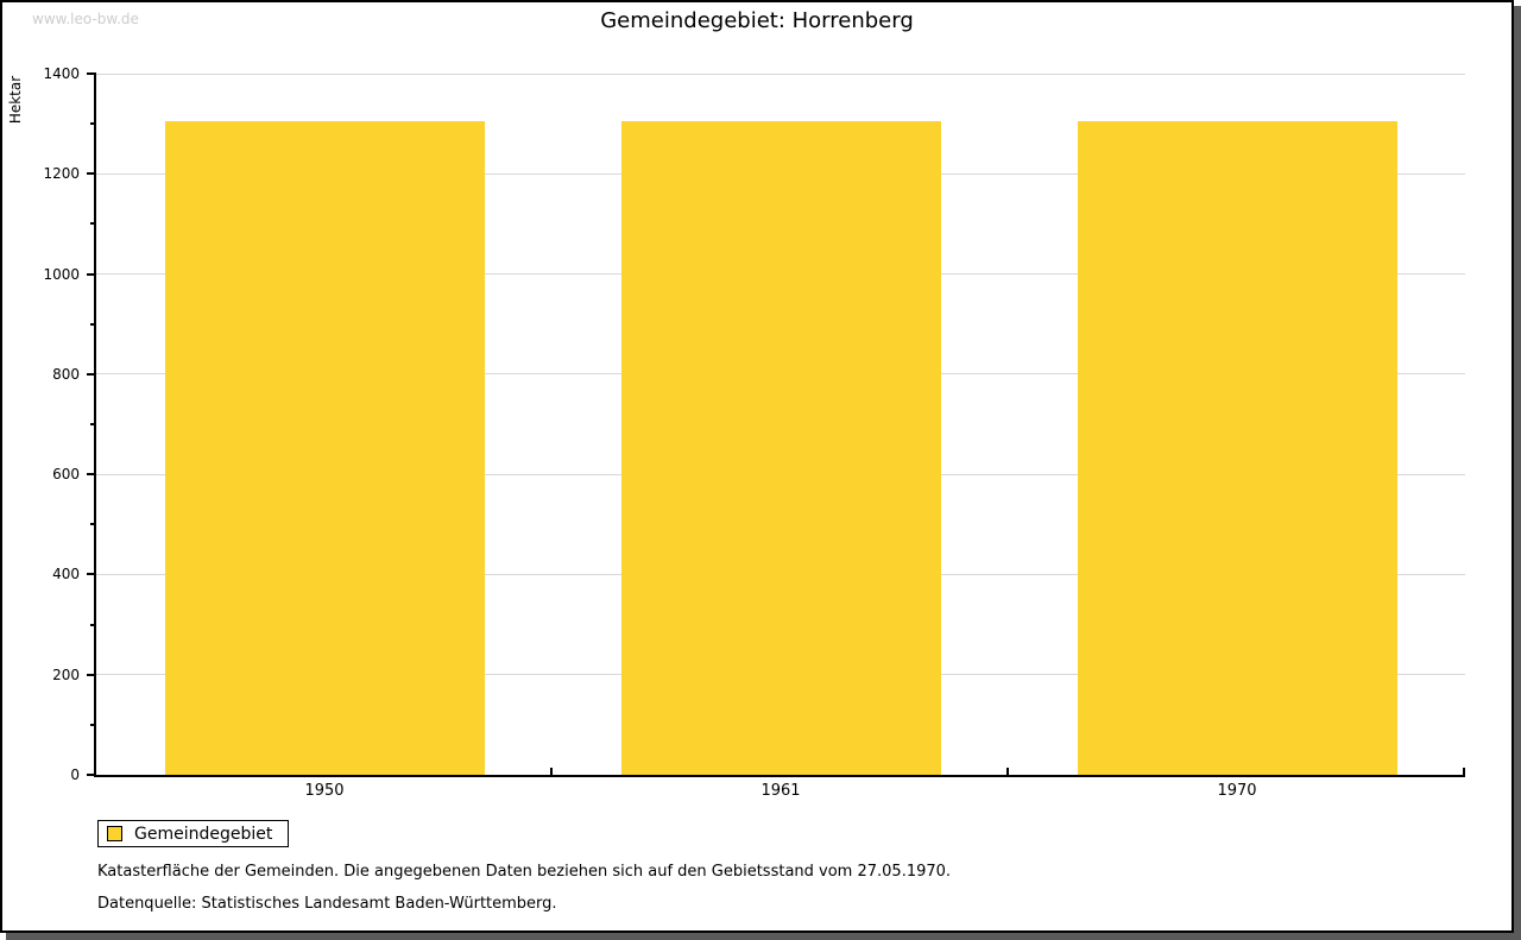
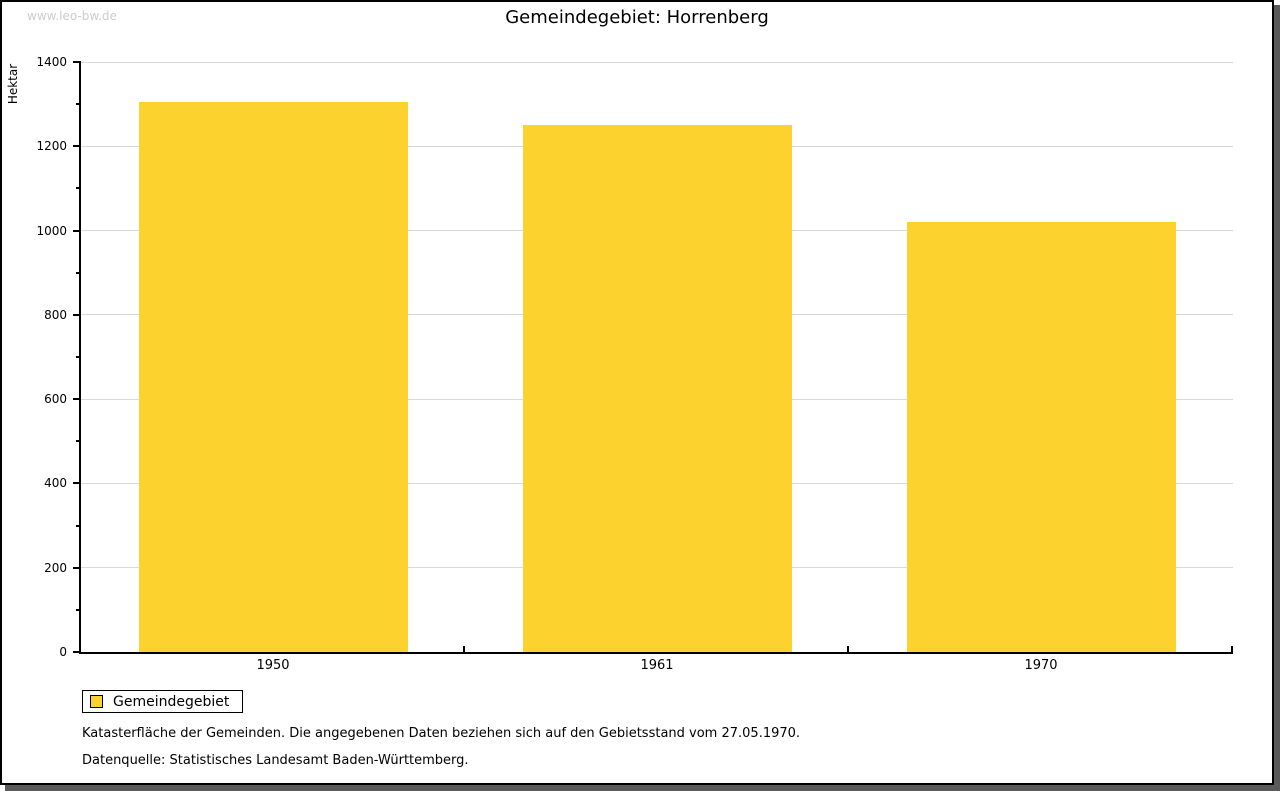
1961: 1300 -> 1250
1970: 1300 -> 1020
